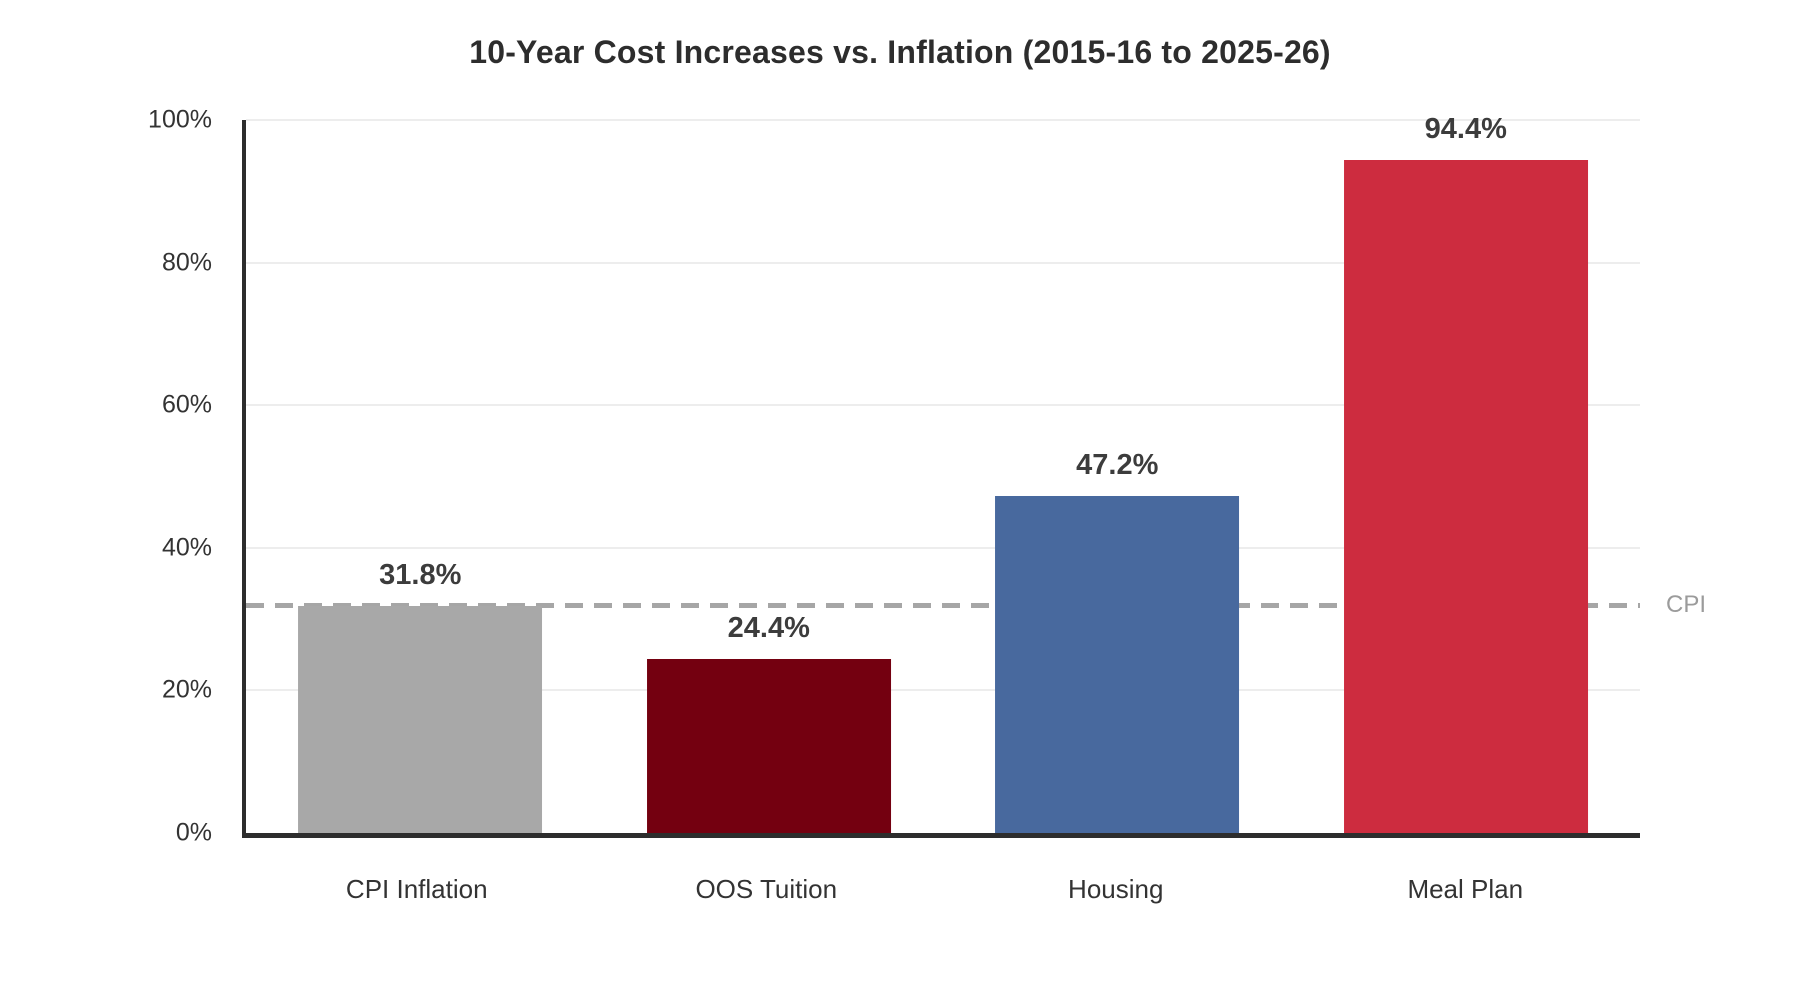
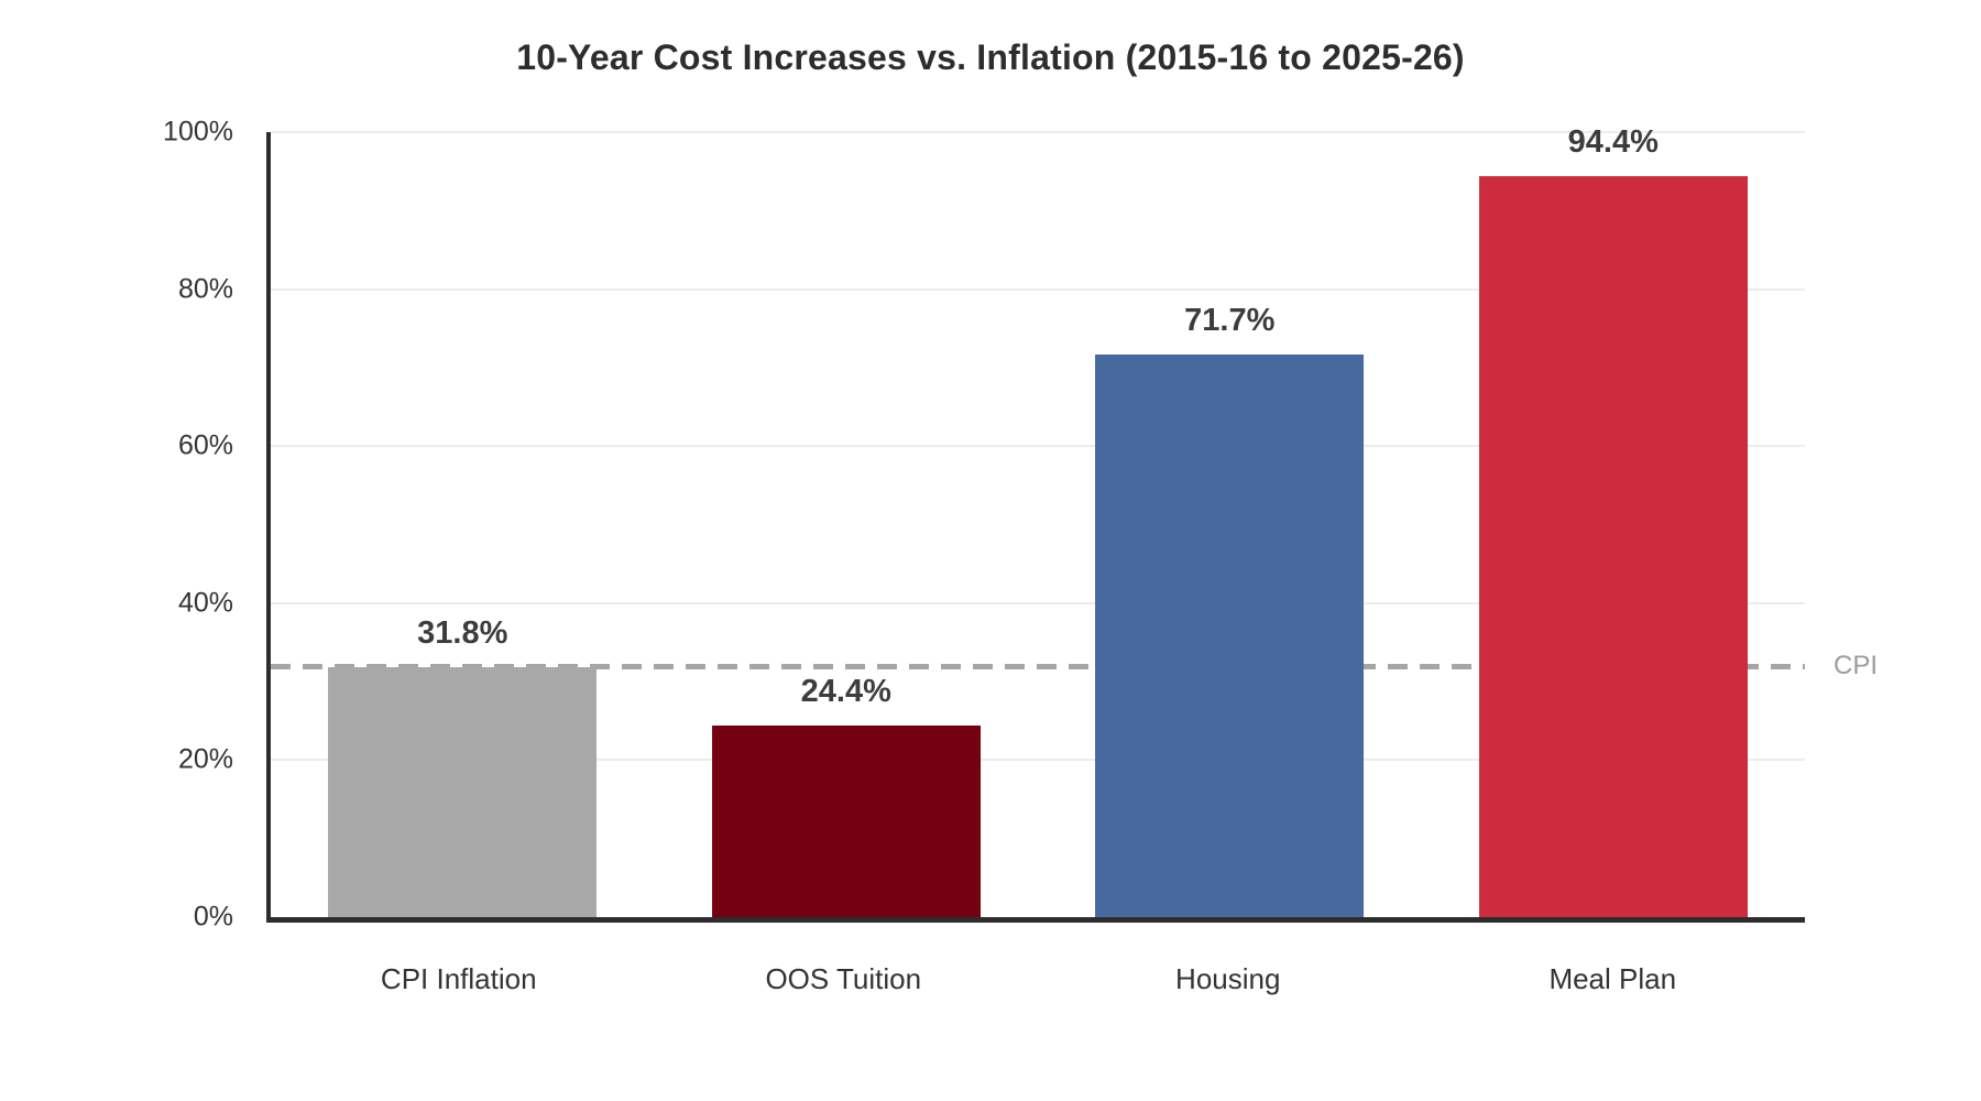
Housing: 47.2% -> 71.7%
